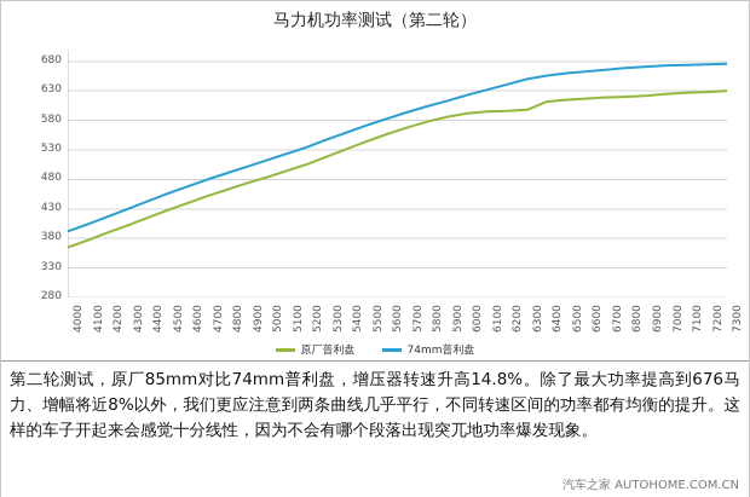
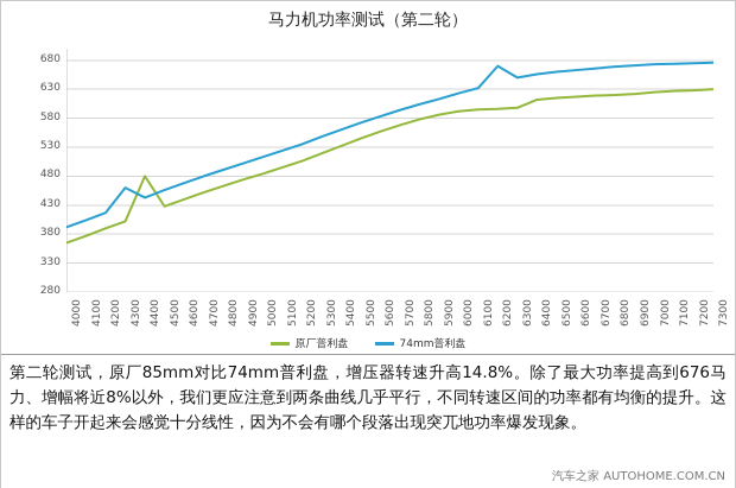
74mm普利盘/4300: 430 -> 460
原厂普利盘/4400: 420 -> 480
74mm普利盘/6200: 640 -> 670
